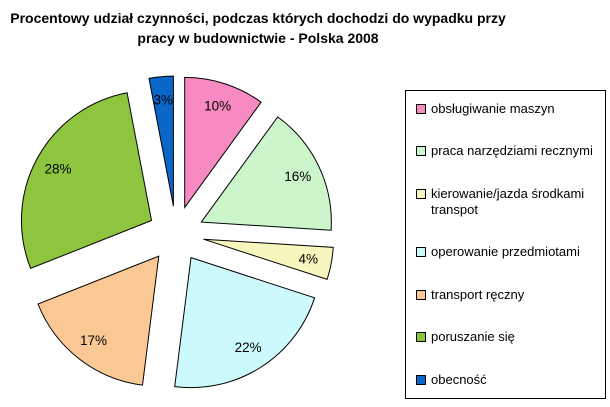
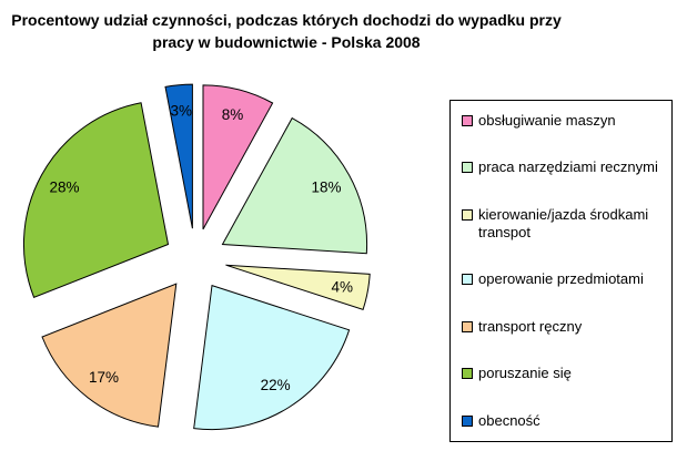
obsługiwanie maszyn: 10% -> 8%
praca narzędziami recznymi: 16% -> 18%
